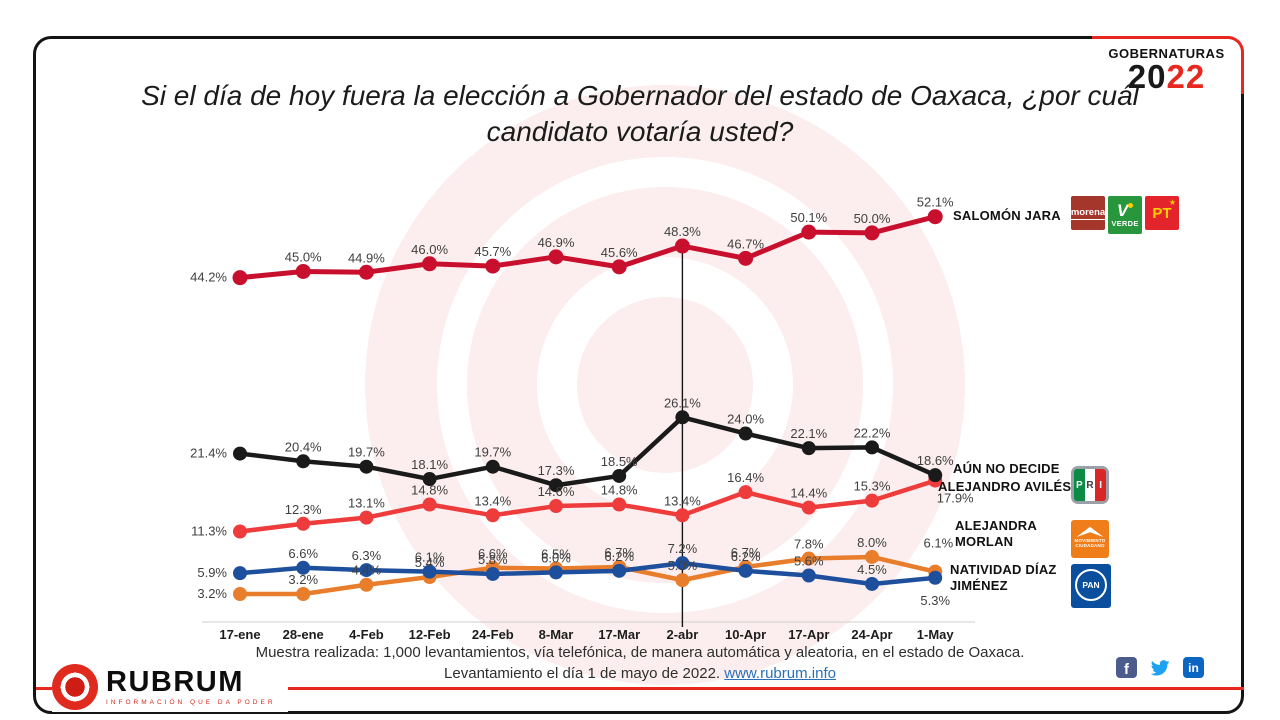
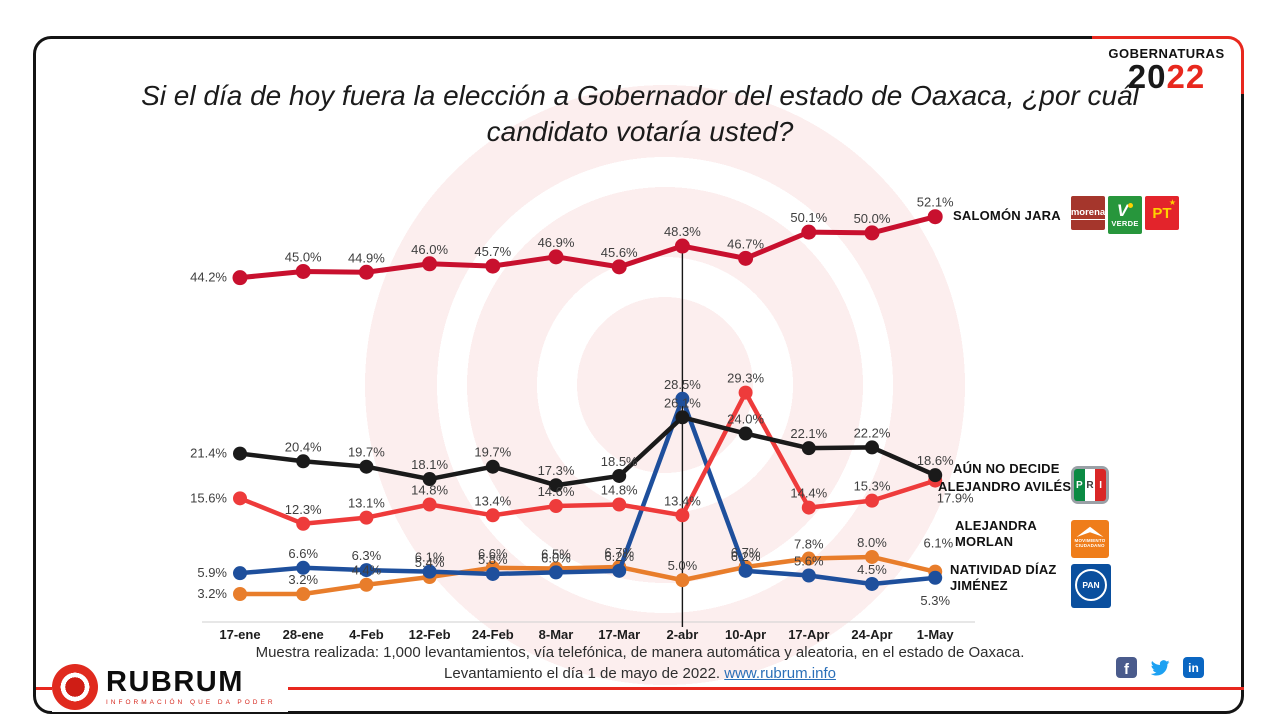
ALEJANDRO AVILÉS/17-ene: 11.3% -> 15.6%
NATIVIDAD DÍAZ JIMÉNEZ/2-abr: 7.2% -> 28.5%
ALEJANDRO AVILÉS/10-Apr: 16.4% -> 29.3%
